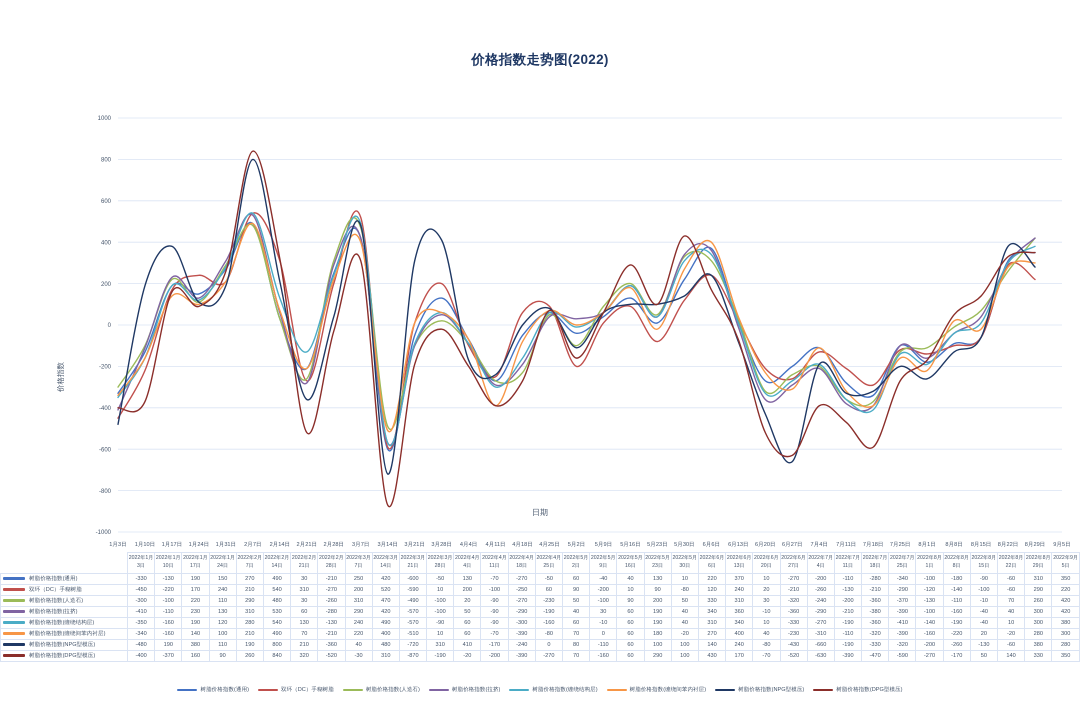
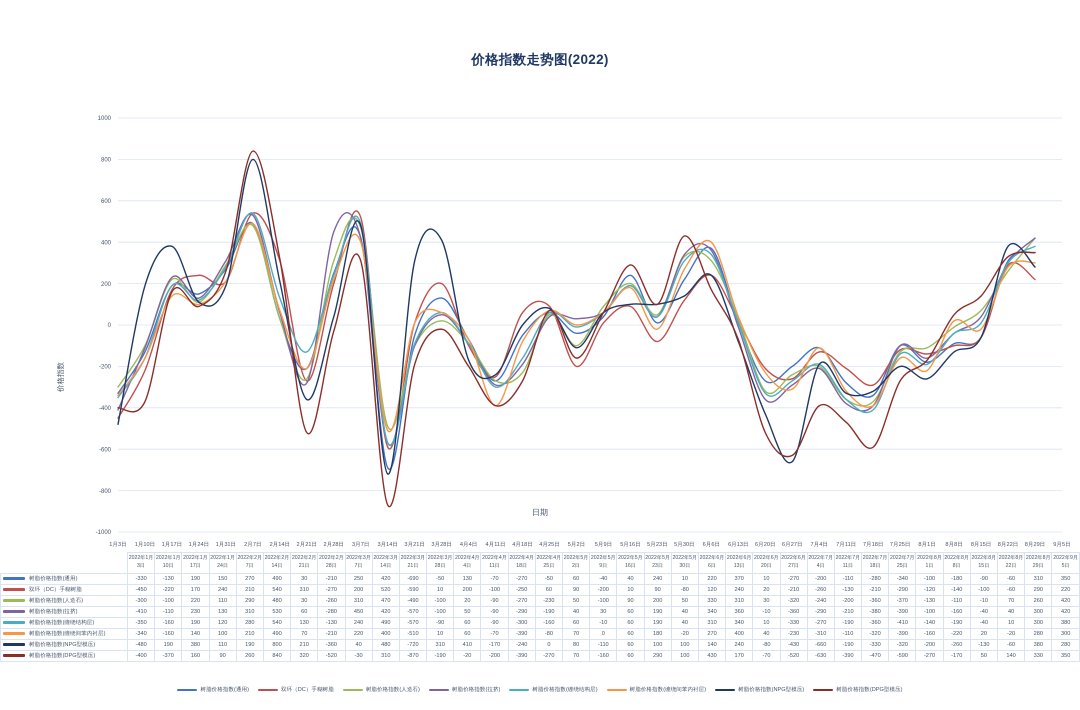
树脂价格指数(拉挤)/2022年3月7日: 290 -> 450
树脂价格指数(通用)/2022年3月21日: -600 -> -690
树脂价格指数(通用)/2022年5月23日: 130 -> 240
